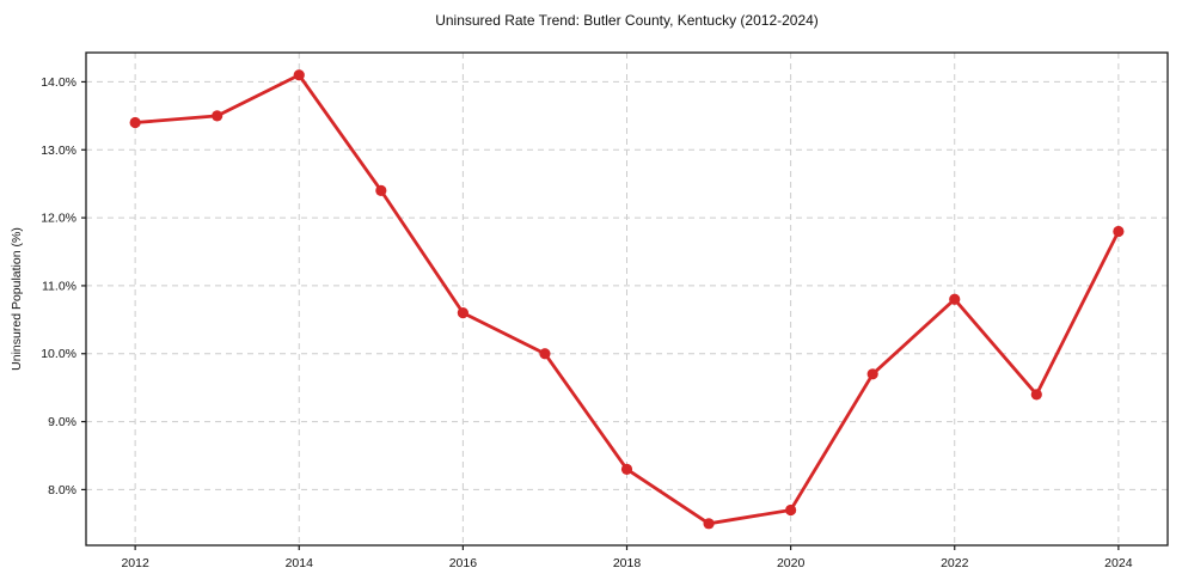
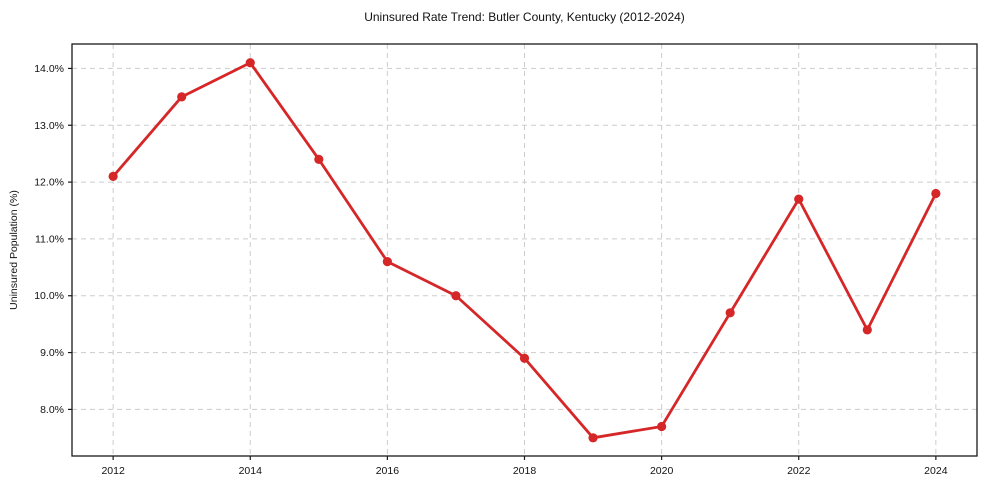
2012: 13.4% -> 12.1%
2018: 8.3% -> 8.9%
2022: 10.8% -> 11.7%
